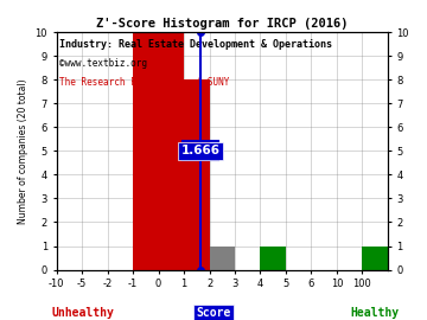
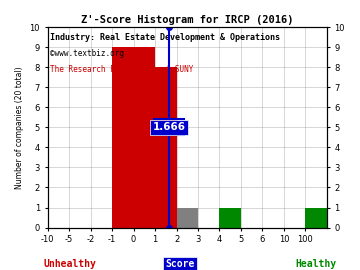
0: 10 -> 9
